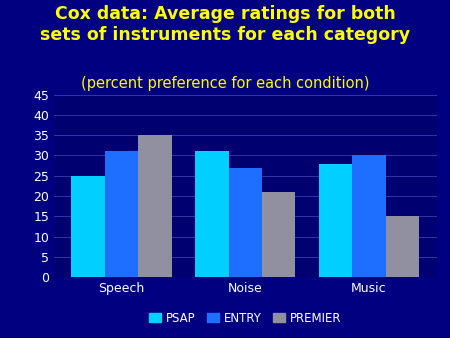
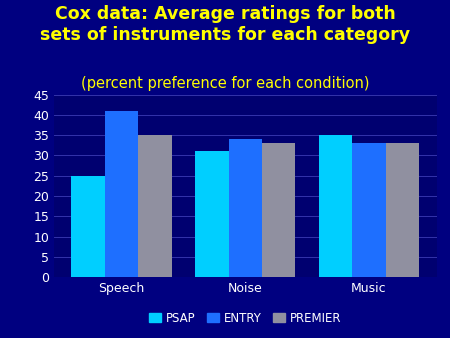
ENTRY/Speech: 31 -> 41
ENTRY/Noise: 27 -> 34
PREMIER/Noise: 21 -> 33
PSAP/Music: 28 -> 35
ENTRY/Music: 30 -> 33
PREMIER/Music: 15 -> 33
